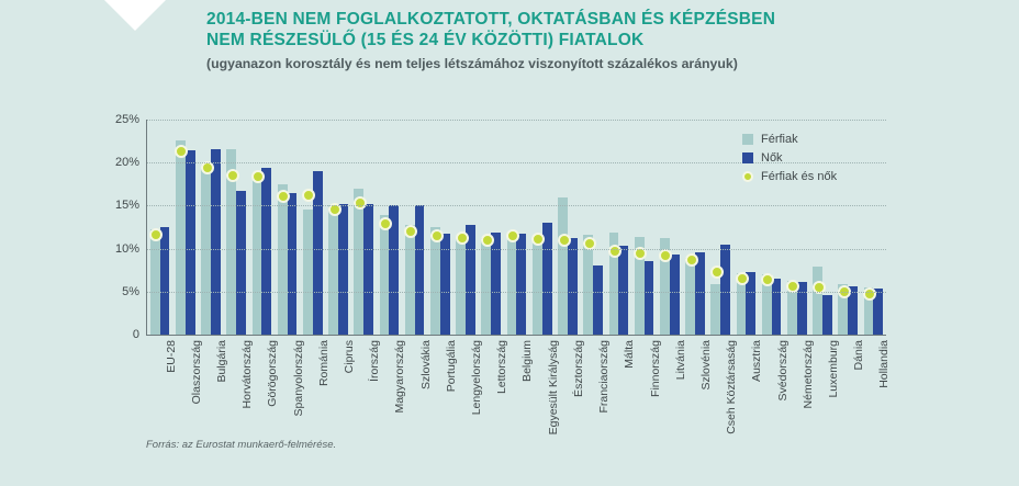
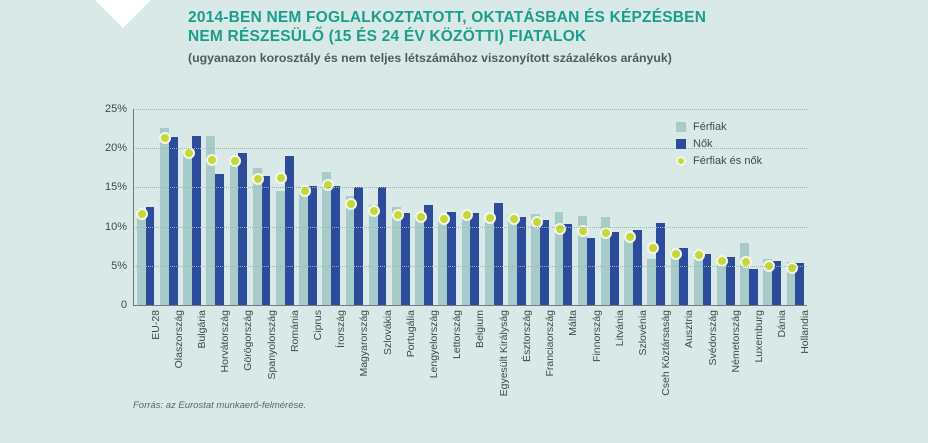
Férfiak/Észtország: 16% -> 12%
Nők/Franciaország: 8% -> 11%
